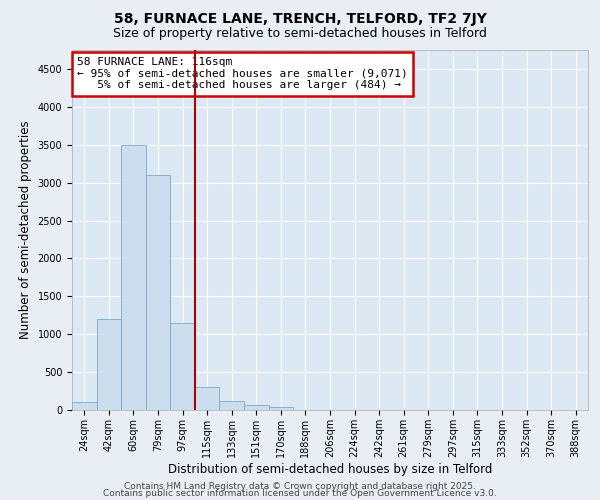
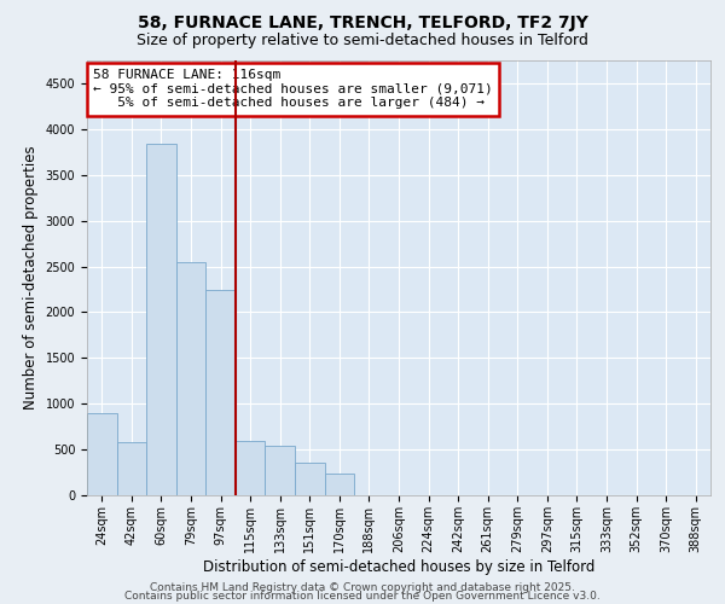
24sqm: 100 -> 900
42sqm: 1200 -> 580
60sqm: 3500 -> 3840
79sqm: 3100 -> 2540
97sqm: 1150 -> 2240
115sqm: 300 -> 600
133sqm: 120 -> 540
151sqm: 70 -> 360
170sqm: 40 -> 240
